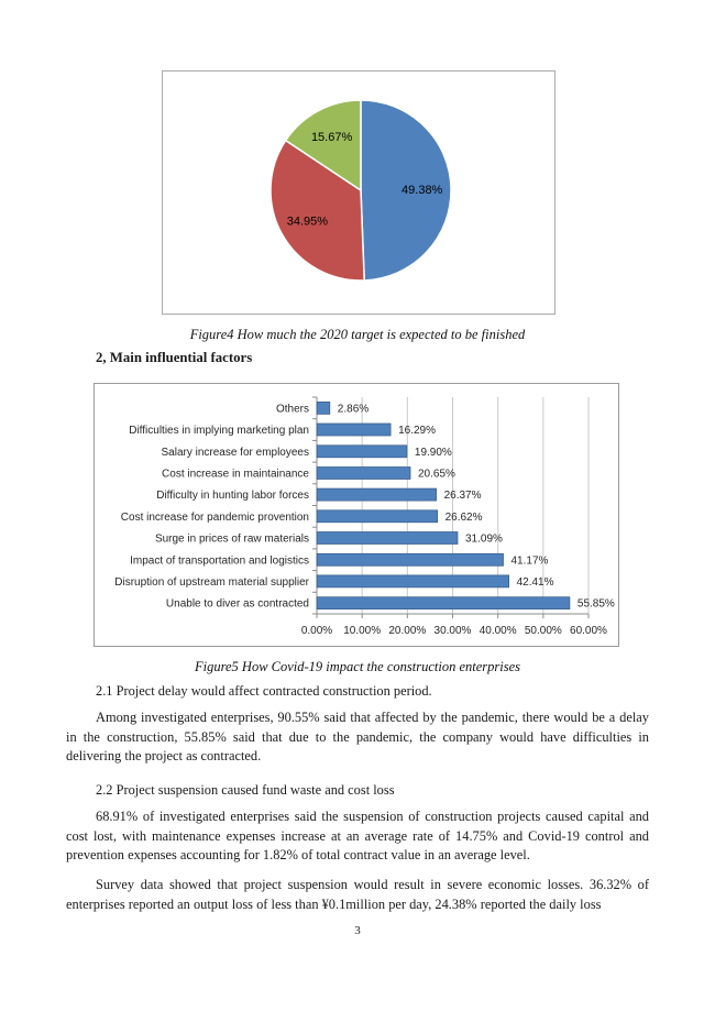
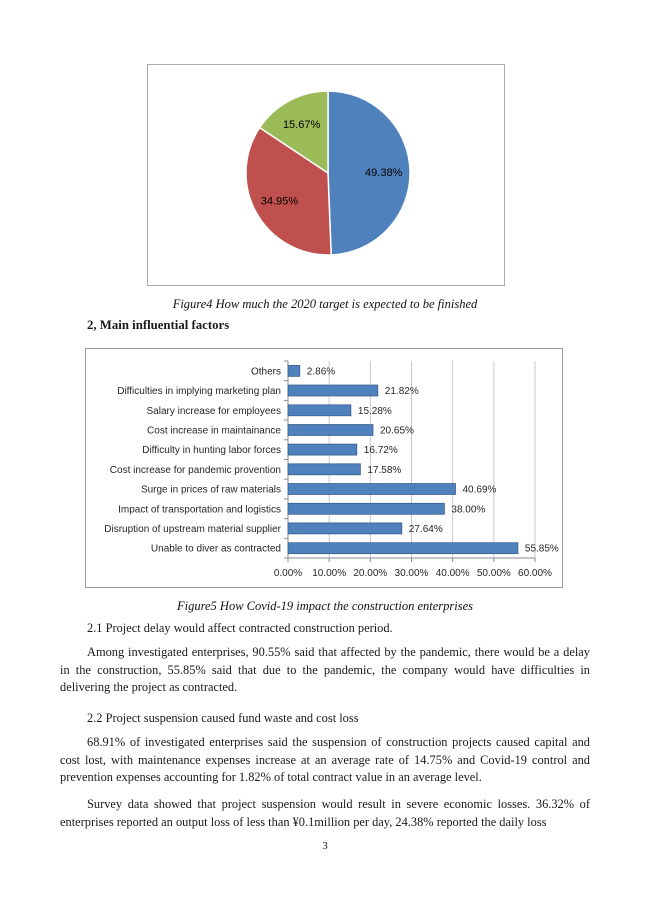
Figure5 How Covid-19 impact the construction enterprises/Difficulties in implying marketing plan: 16.29% -> 21.82%
Figure5 How Covid-19 impact the construction enterprises/Salary increase for employees: 19.90% -> 15.28%
Figure5 How Covid-19 impact the construction enterprises/Difficulty in hunting labor forces: 26.37% -> 16.72%
Figure5 How Covid-19 impact the construction enterprises/Cost increase for pandemic provention: 26.62% -> 17.58%
Figure5 How Covid-19 impact the construction enterprises/Surge in prices of raw materials: 31.09% -> 40.69%
Figure5 How Covid-19 impact the construction enterprises/Impact of transportation and logistics: 41.17% -> 38.00%
Figure5 How Covid-19 impact the construction enterprises/Disruption of upstream material supplier: 42.41% -> 27.64%
